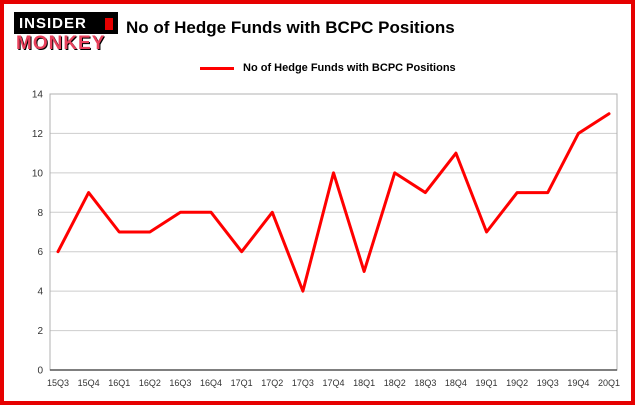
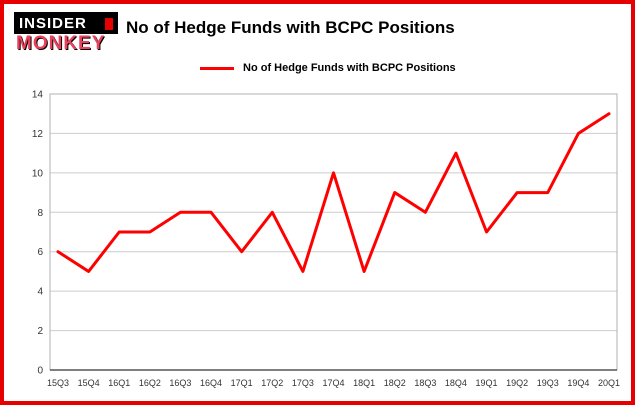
15Q4: 9 -> 5
17Q3: 4 -> 5
18Q2: 10 -> 9
18Q3: 9 -> 8
